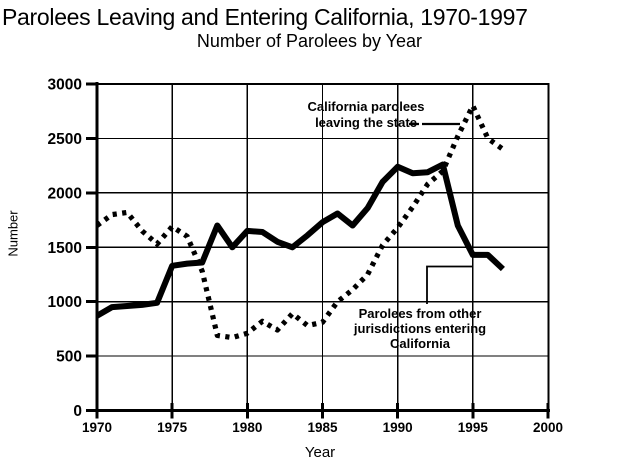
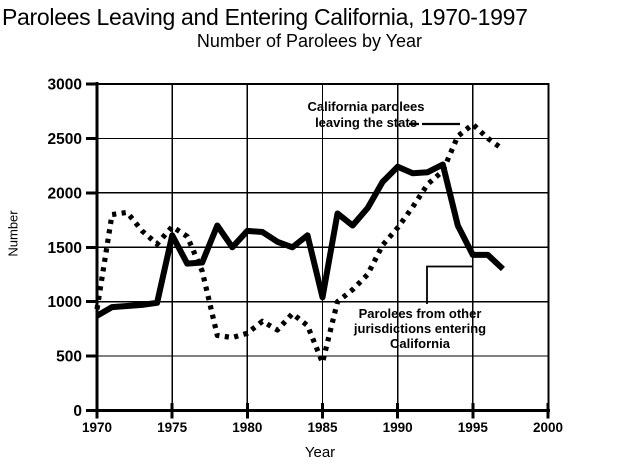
California parolees leaving the state/1970: 1700 -> 930
Parolees from other jurisdictions entering California/1975: 1330 -> 1610
California parolees leaving the state/1985: 810 -> 440
Parolees from other jurisdictions entering California/1985: 1730 -> 1040
California parolees leaving the state/1995: 2800 -> 2630
